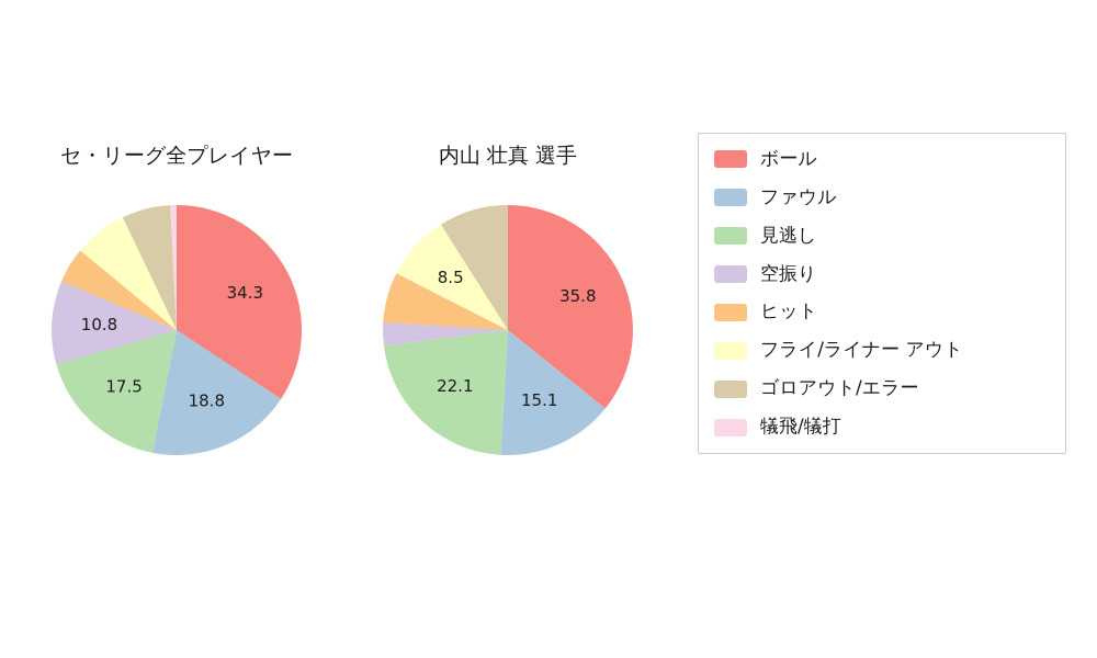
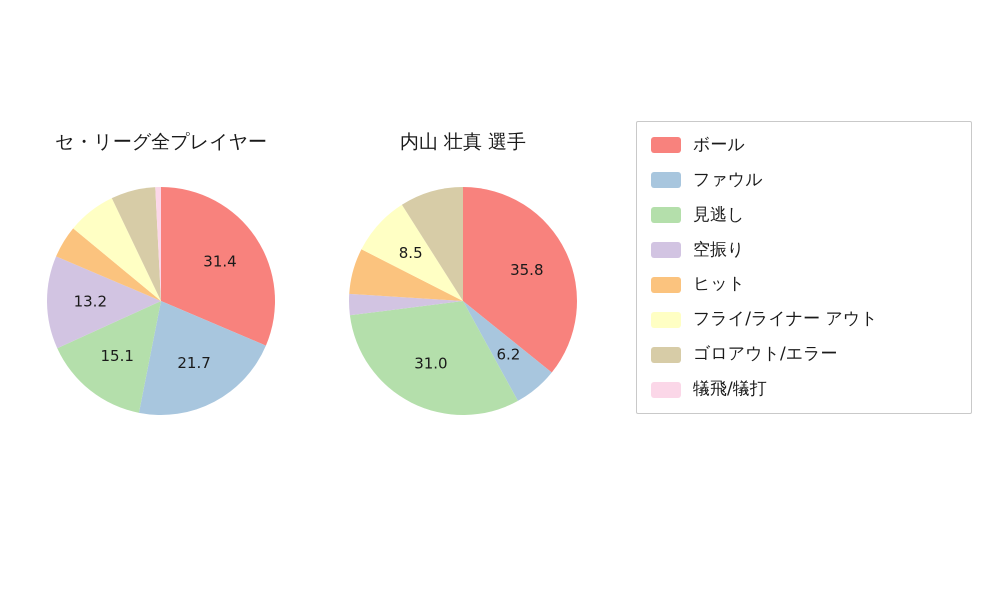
セ・リーグ全プレイヤー/ボール: 34.3 -> 31.4
セ・リーグ全プレイヤー/ファウル: 18.8 -> 21.7
セ・リーグ全プレイヤー/見逃し: 17.5 -> 15.1
セ・リーグ全プレイヤー/空振り: 10.8 -> 13.2
内山 壮真 選手/ファウル: 15.1 -> 6.2
内山 壮真 選手/見逃し: 22.1 -> 31.0
